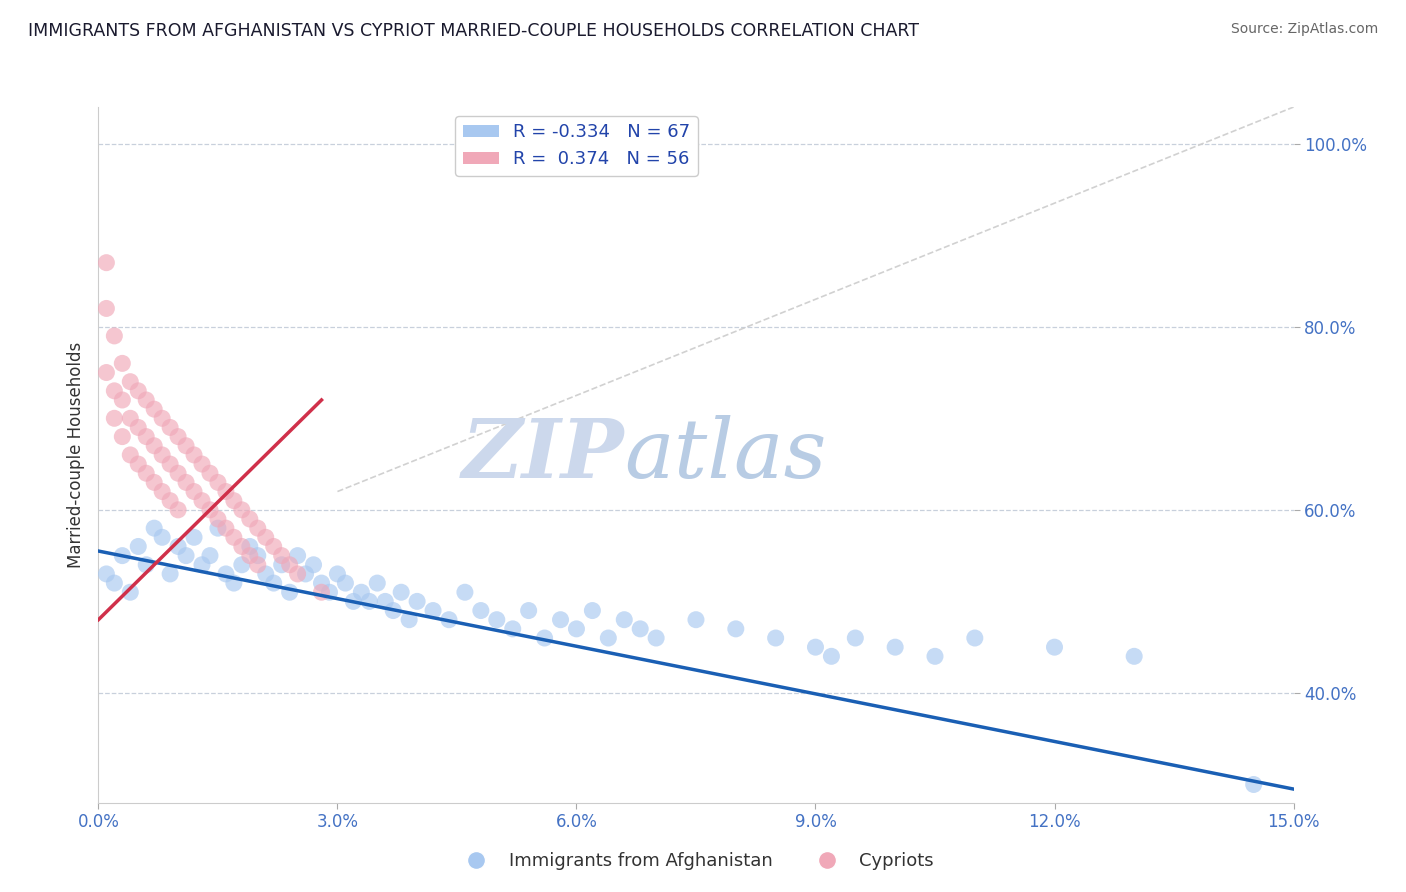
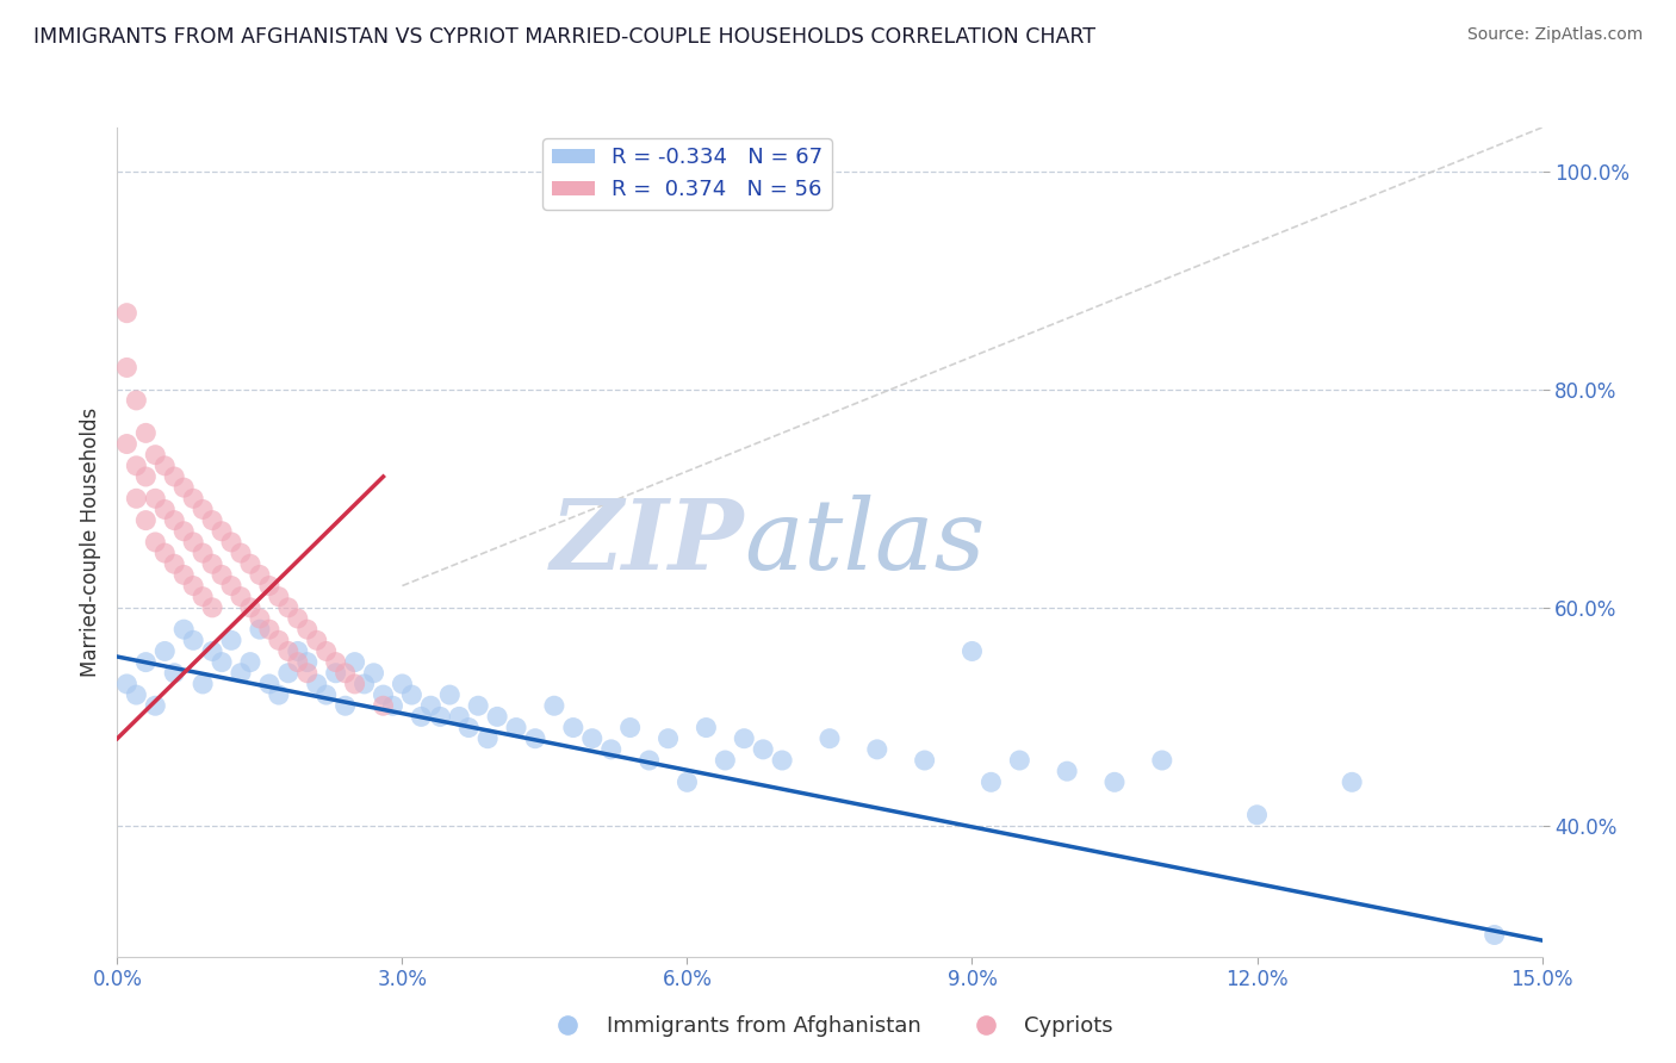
Immigrants from Afghanistan/6.0%: 47% -> 44%
Immigrants from Afghanistan/9.0%: 45% -> 56%
Immigrants from Afghanistan/12.0%: 45% -> 41%
